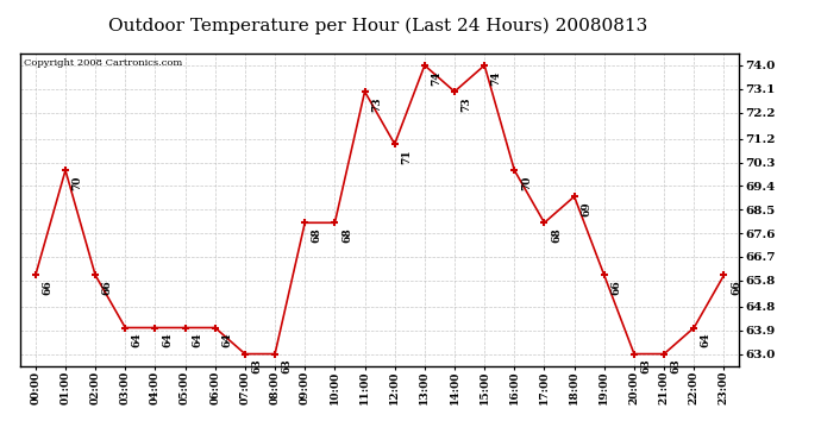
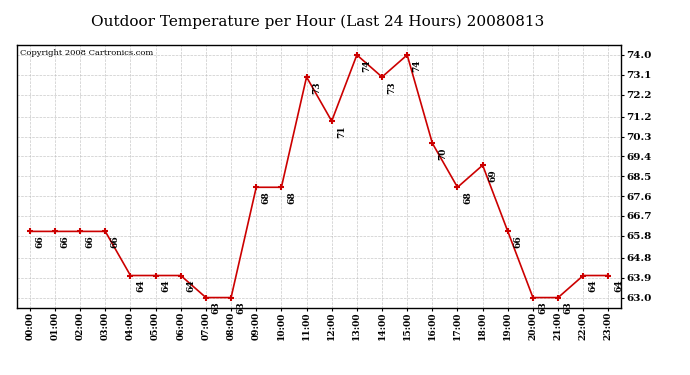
01:00: 70 -> 66
03:00: 64 -> 66
23:00: 66 -> 64
